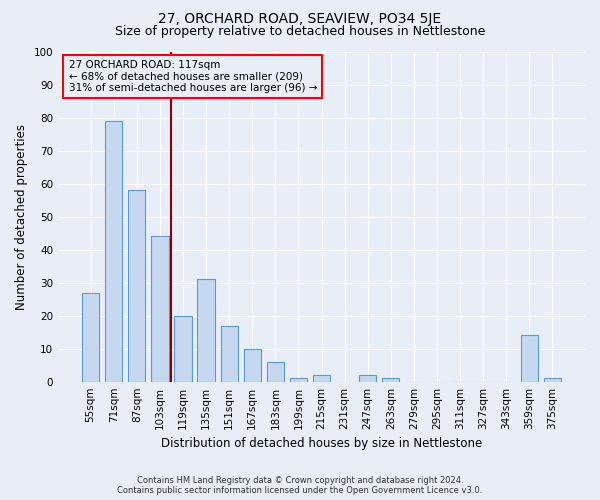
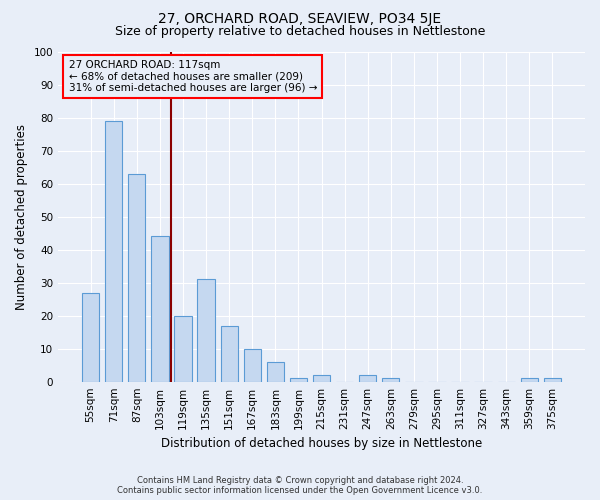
87sqm: 58 -> 63
359sqm: 14 -> 1
